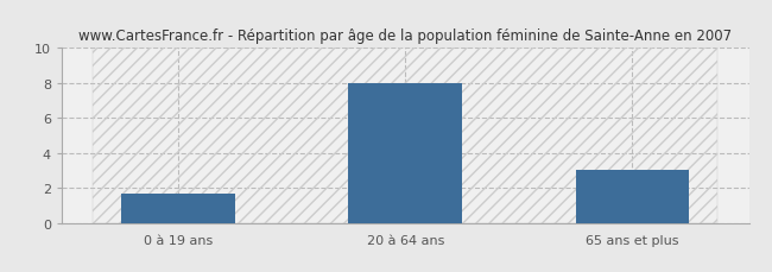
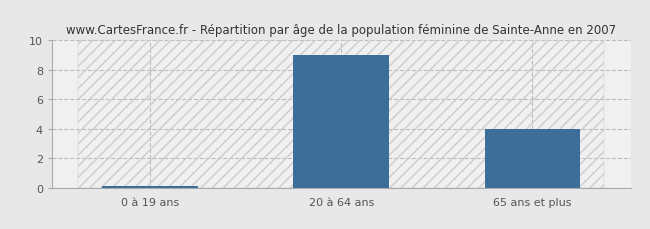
0 à 19 ans: 1.7 -> 0.1
20 à 64 ans: 8.0 -> 9.0
65 ans et plus: 3.0 -> 4.0
